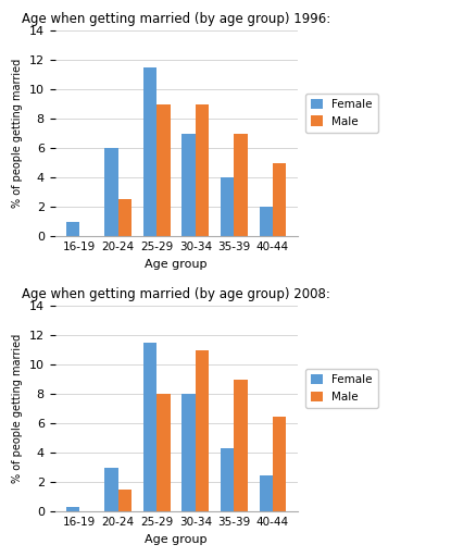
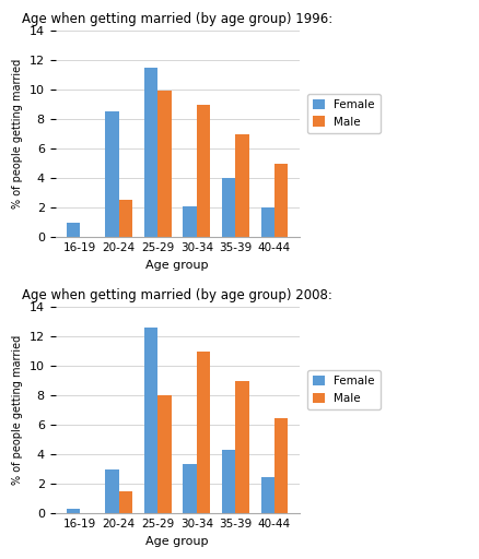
Age when getting married (by age group) 1996:/Female/20-24: 6.0 -> 8.5
Age when getting married (by age group) 1996:/Male/25-29: 9.0 -> 9.9
Age when getting married (by age group) 1996:/Female/30-34: 7.0 -> 2.1
Age when getting married (by age group) 2008:/Female/25-29: 11.5 -> 12.6
Age when getting married (by age group) 2008:/Female/30-34: 8.0 -> 3.4
